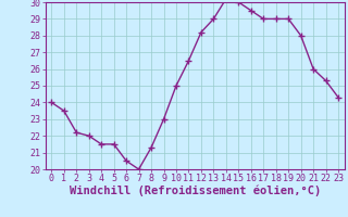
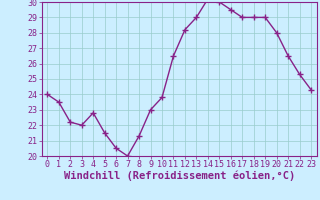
4: 21.5 -> 22.8
10: 25.0 -> 23.8
21: 26.0 -> 26.5
